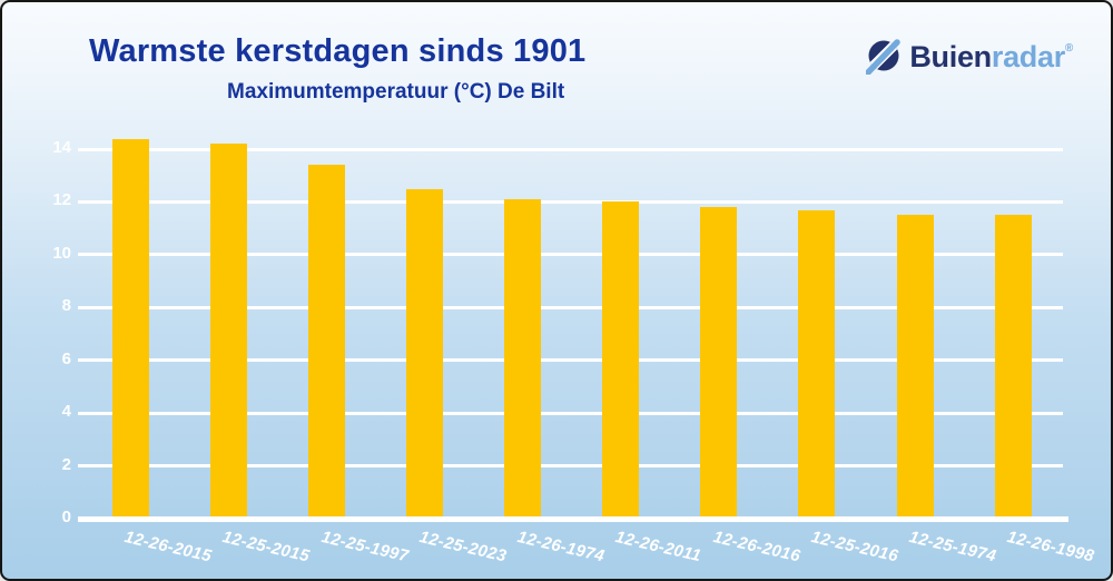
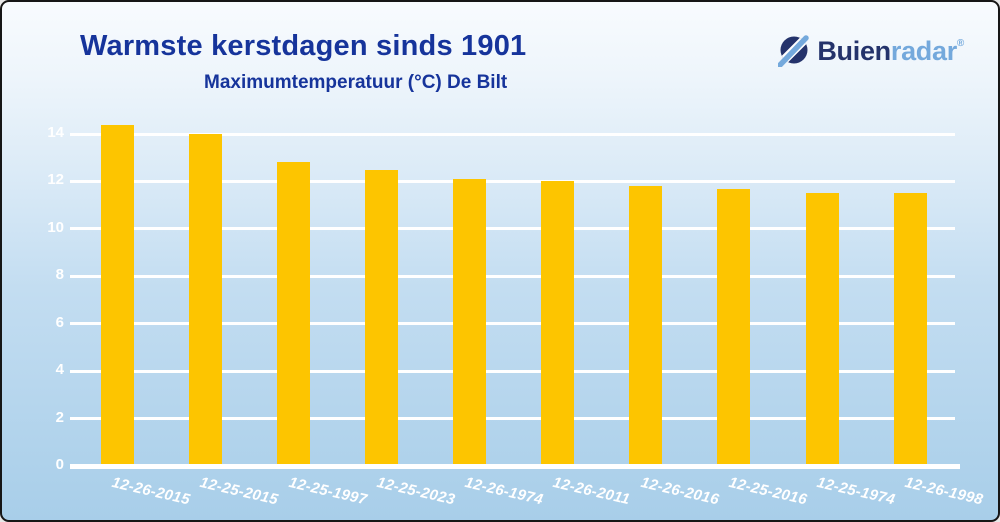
12-25-2015: 14.2 -> 14.0
12-25-1997: 13.4 -> 12.8
